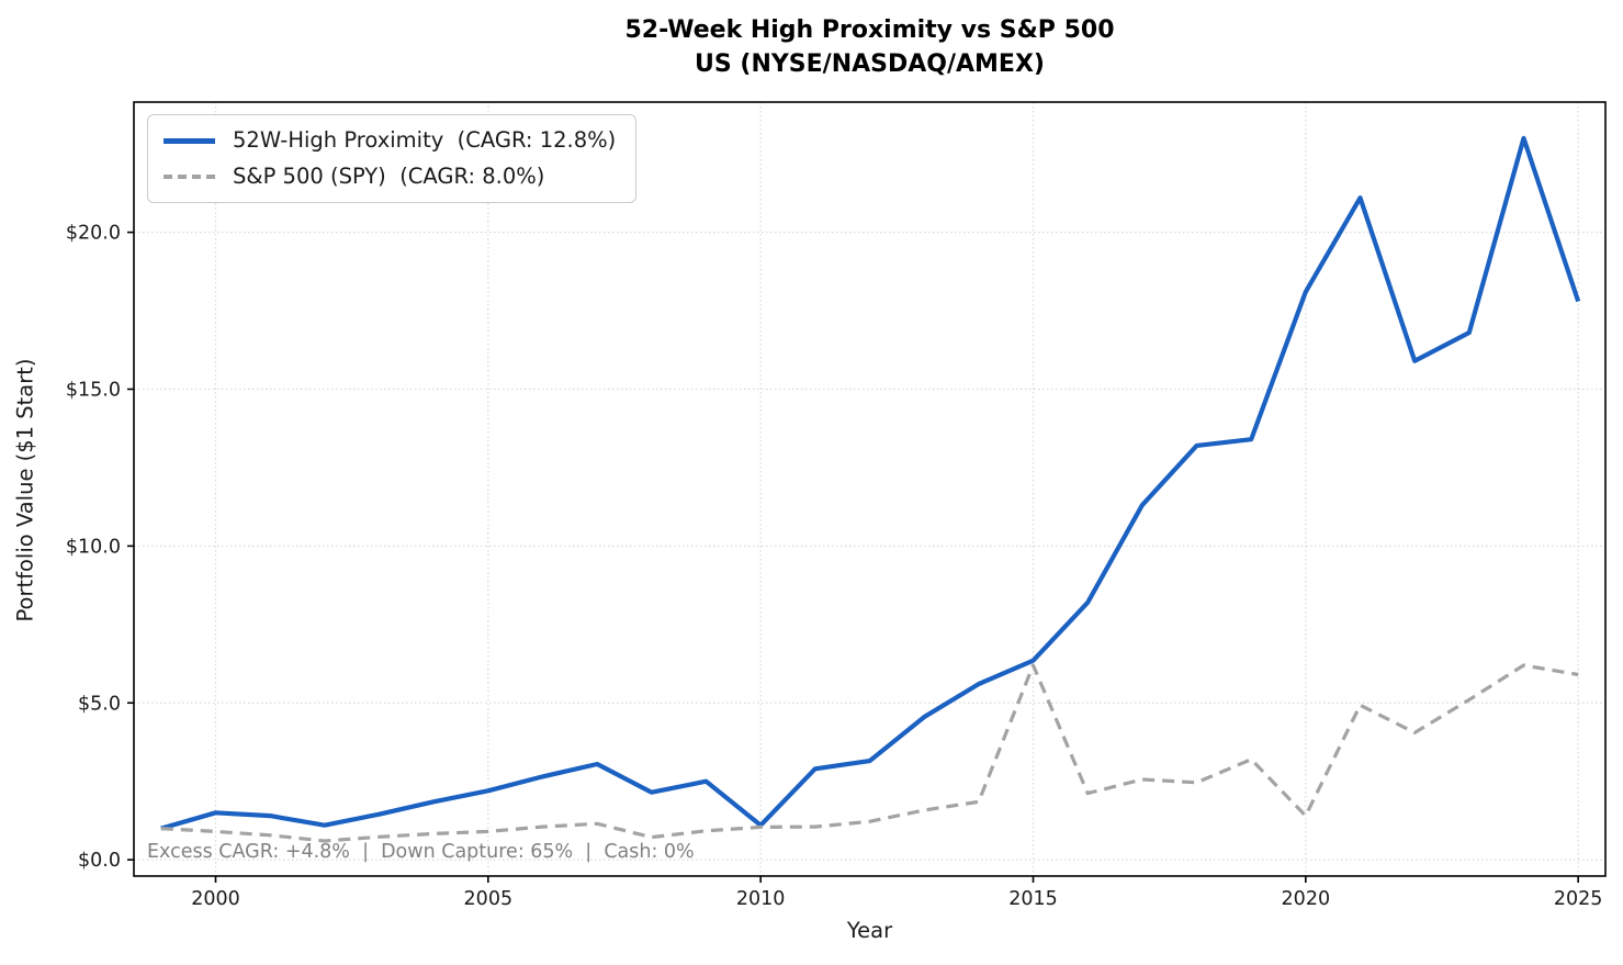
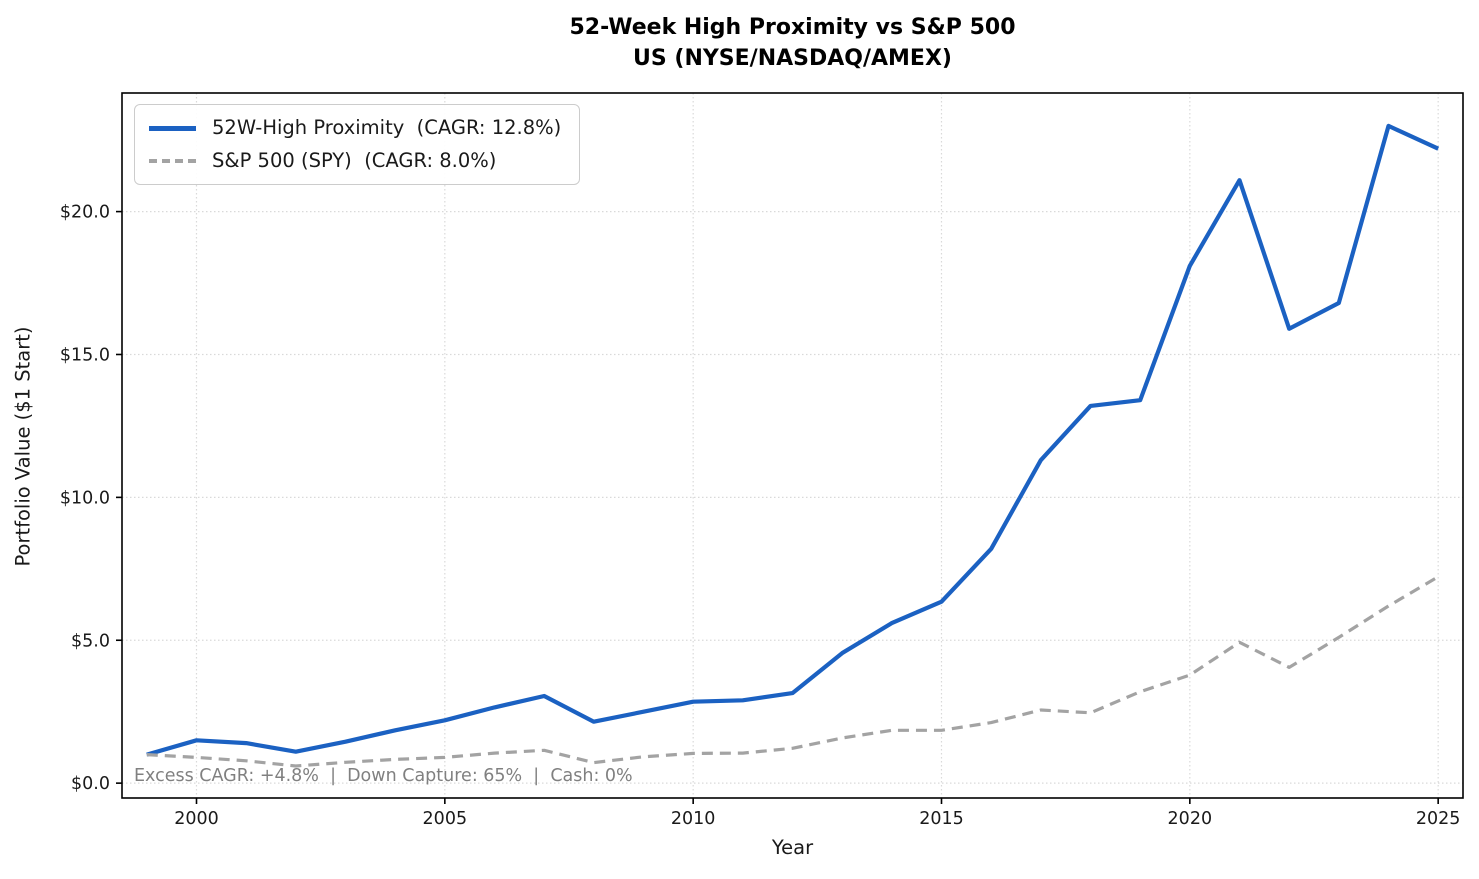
52W-High Proximity (CAGR: 12.8%)/2010: $1.1 -> $2.9
S&P 500 (SPY) (CAGR: 8.0%)/2015: $6.2 -> $1.9
S&P 500 (SPY) (CAGR: 8.0%)/2020: $1.4 -> $3.8
52W-High Proximity (CAGR: 12.8%)/2025: $17.8 -> $22.2
S&P 500 (SPY) (CAGR: 8.0%)/2025: $5.9 -> $7.2
